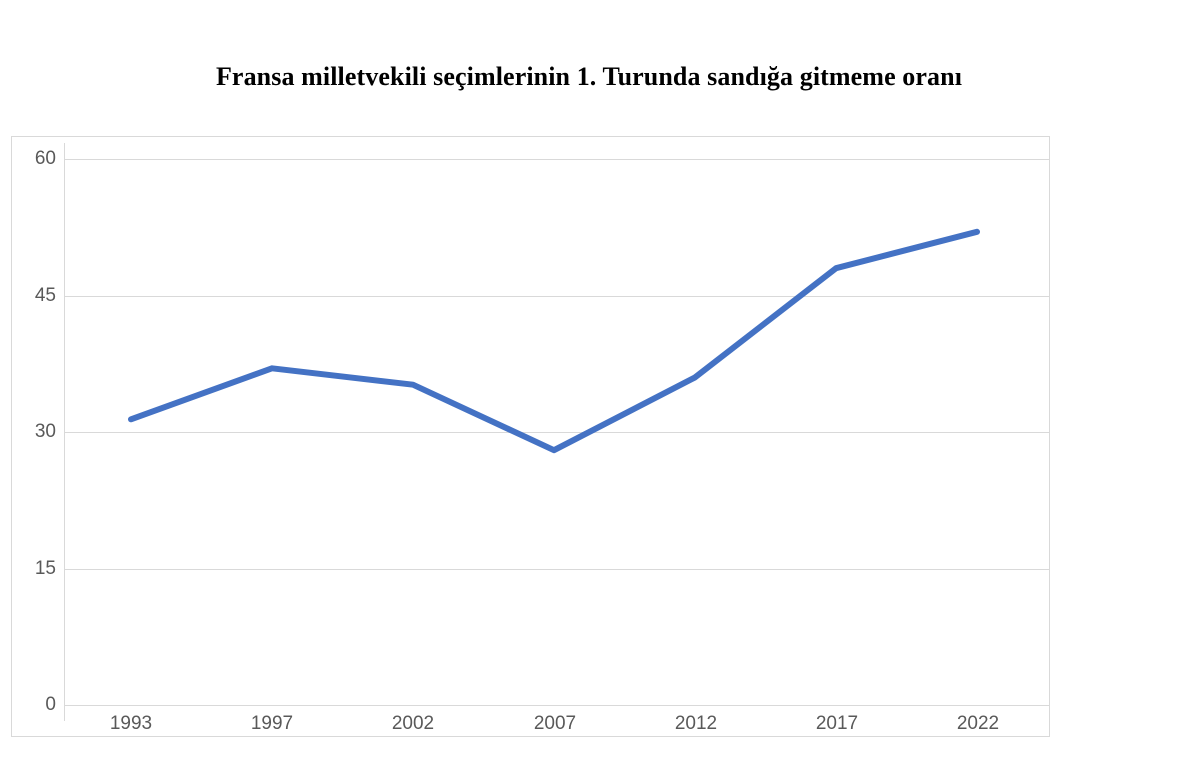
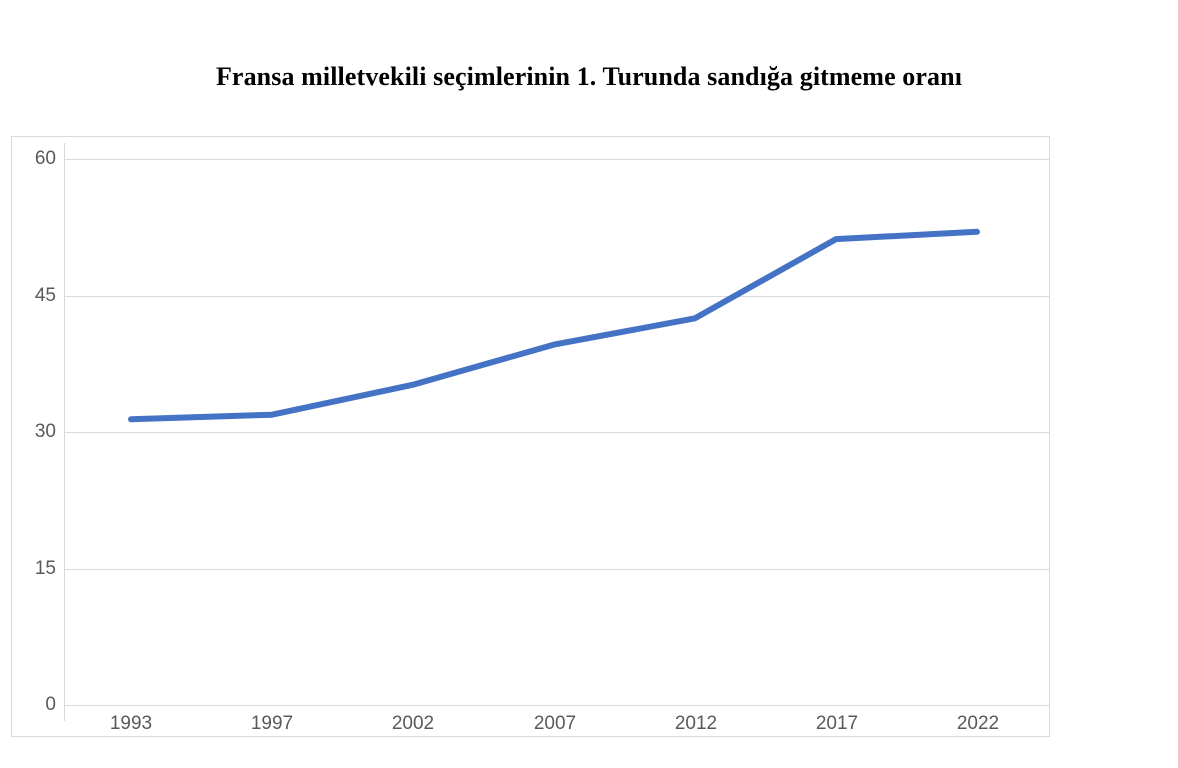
1997: 37 -> 32
2007: 28 -> 40
2012: 36 -> 42
2017: 48 -> 51
